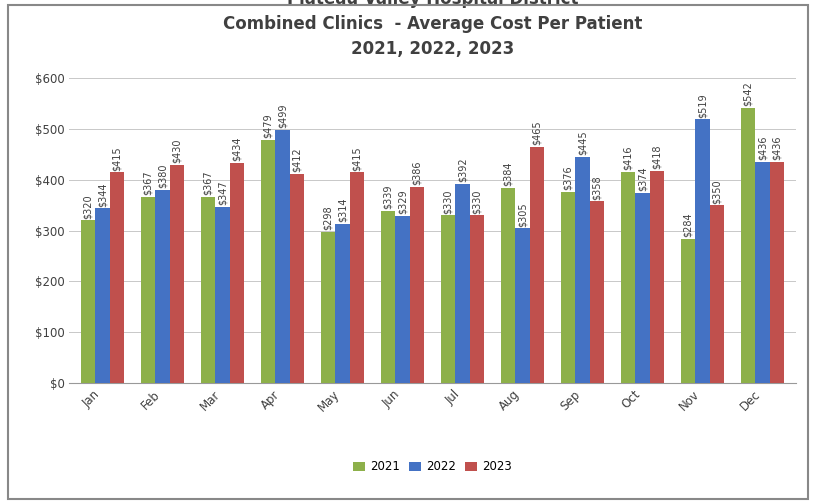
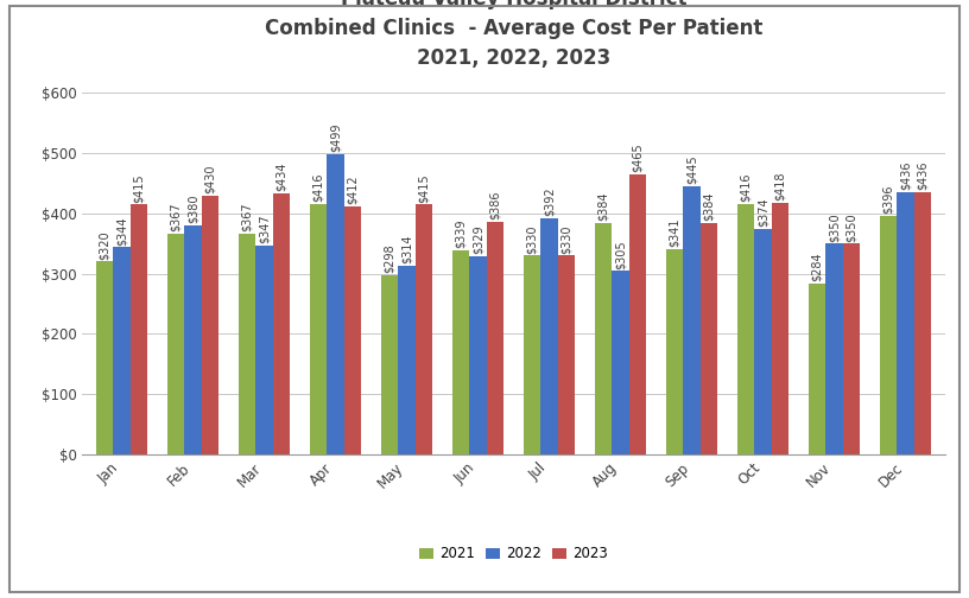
2021/Apr: $479 -> $416
2021/Sep: $376 -> $341
2023/Sep: $358 -> $384
2022/Nov: $519 -> $350
2021/Dec: $542 -> $396
